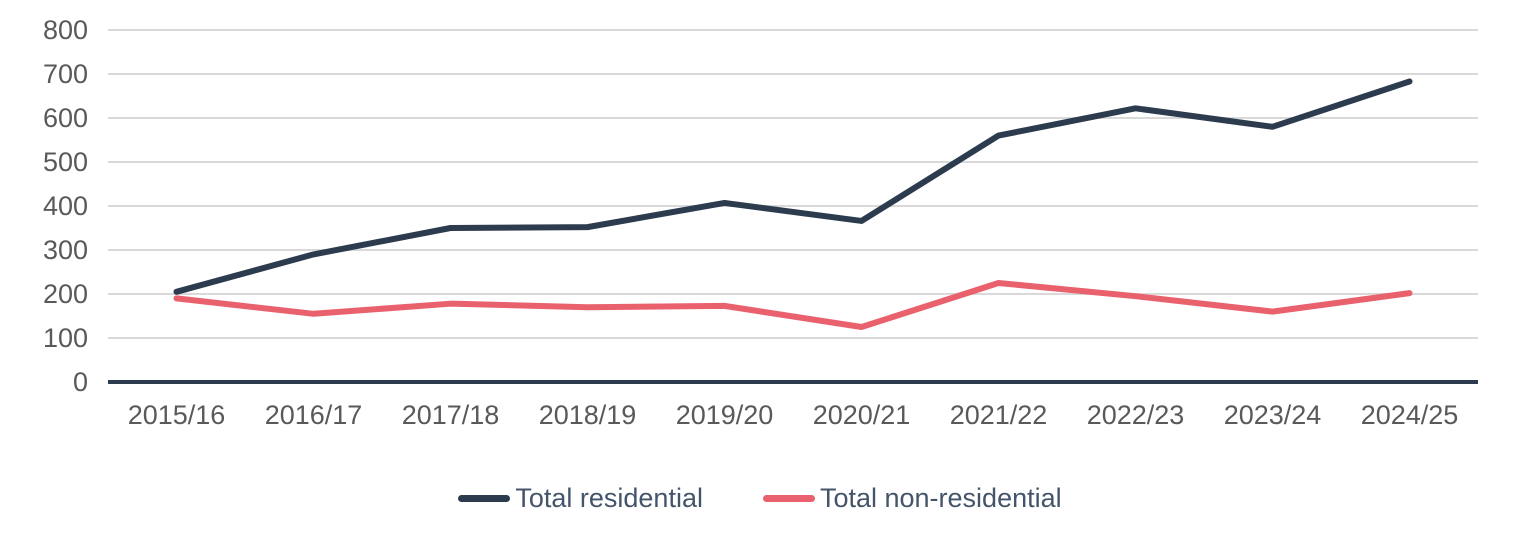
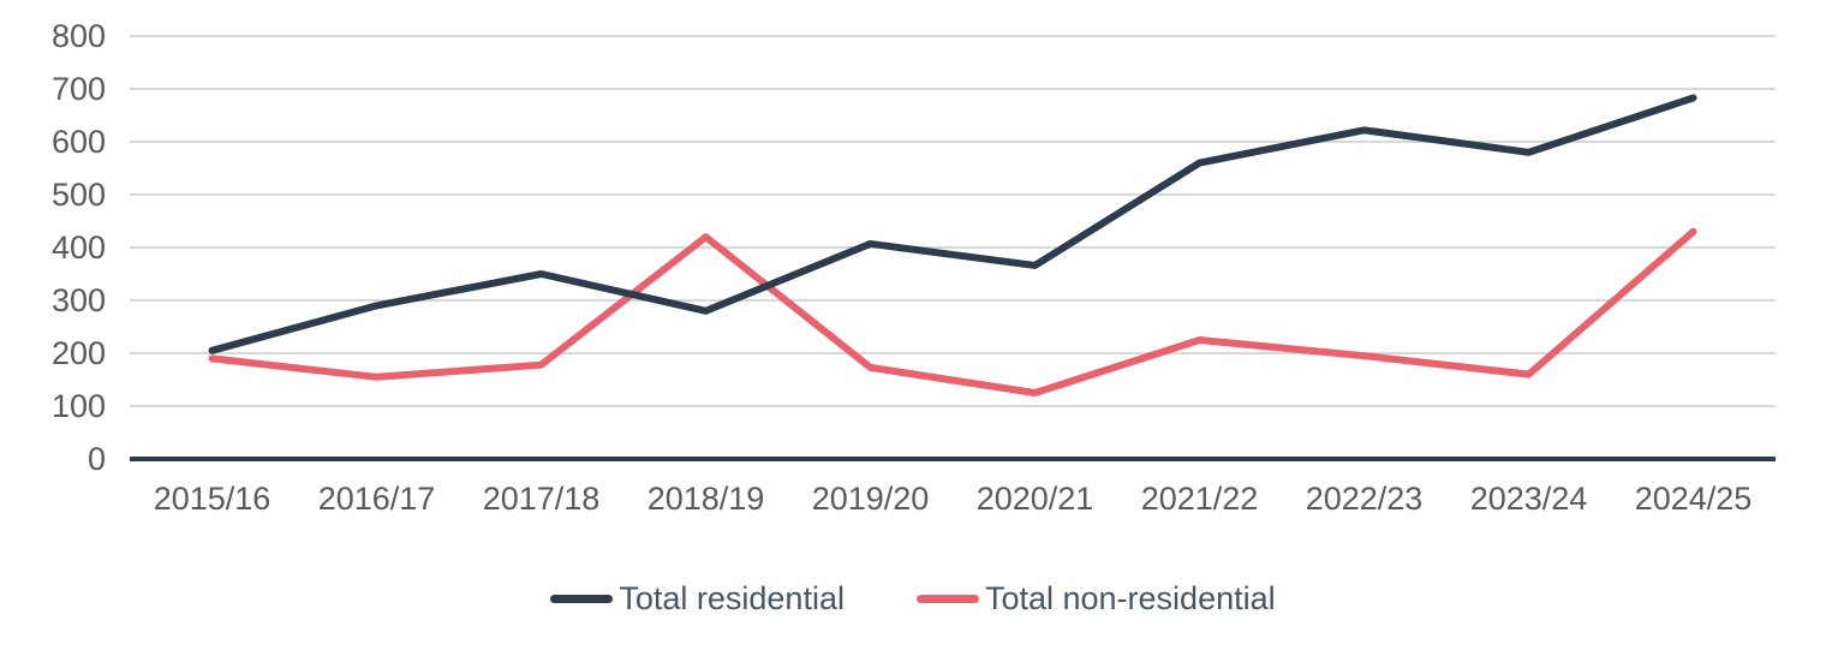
Total residential/2018/19: 350 -> 280
Total non-residential/2018/19: 170 -> 420
Total non-residential/2024/25: 200 -> 430
